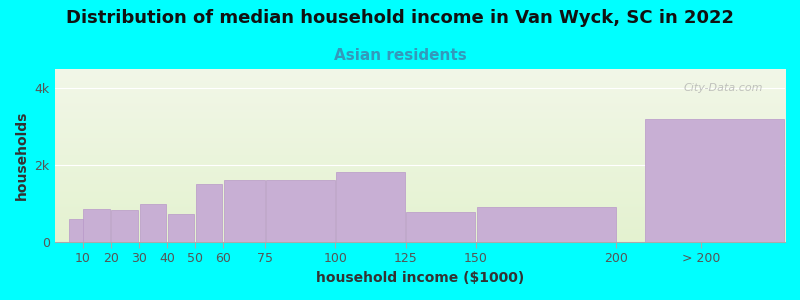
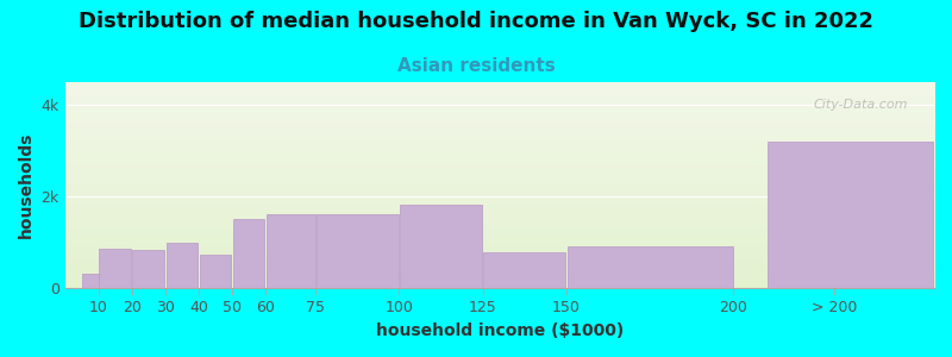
10: 0.60k -> 0.30k
